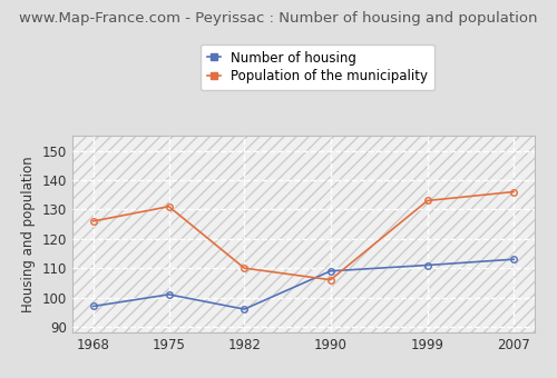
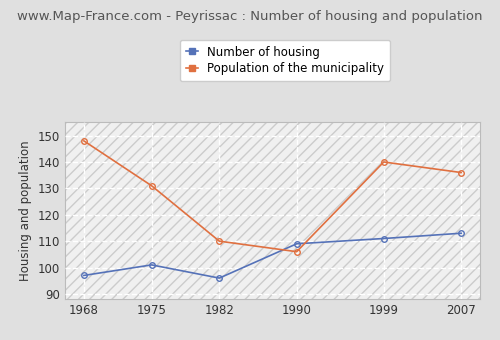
Population of the municipality/1968: 126 -> 148
Population of the municipality/1999: 133 -> 140
